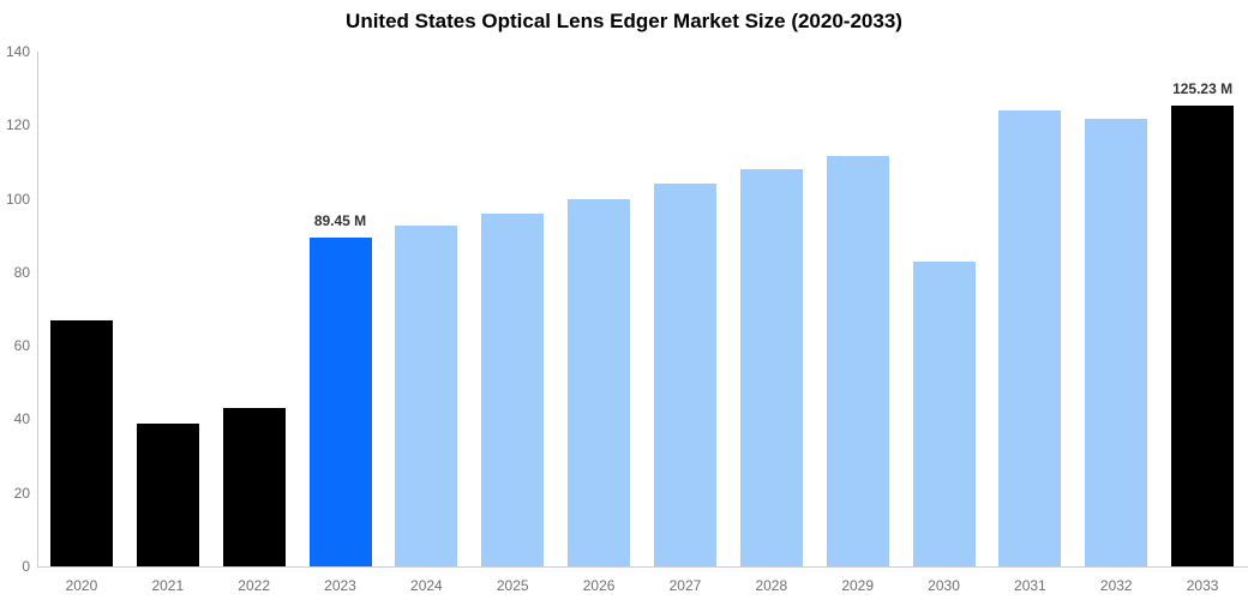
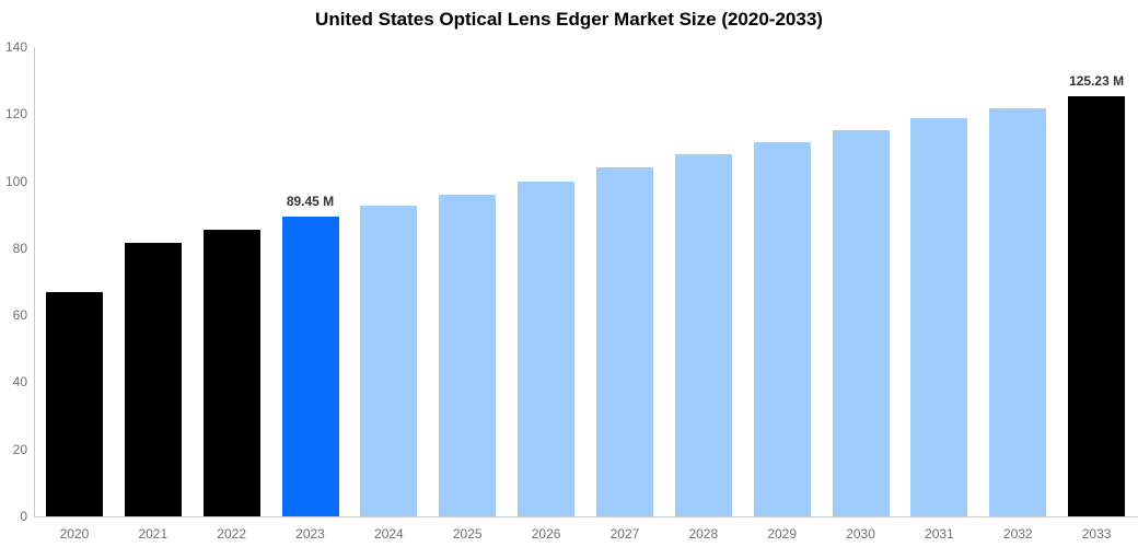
2021: 39 -> 82
2022: 43 -> 85
2030: 83 -> 115
2031: 124 -> 119
